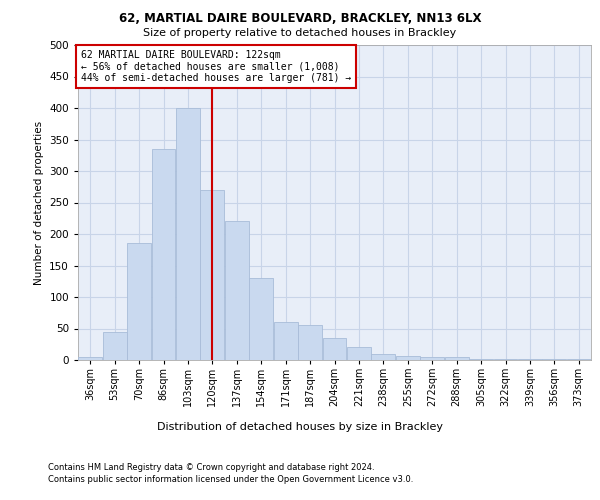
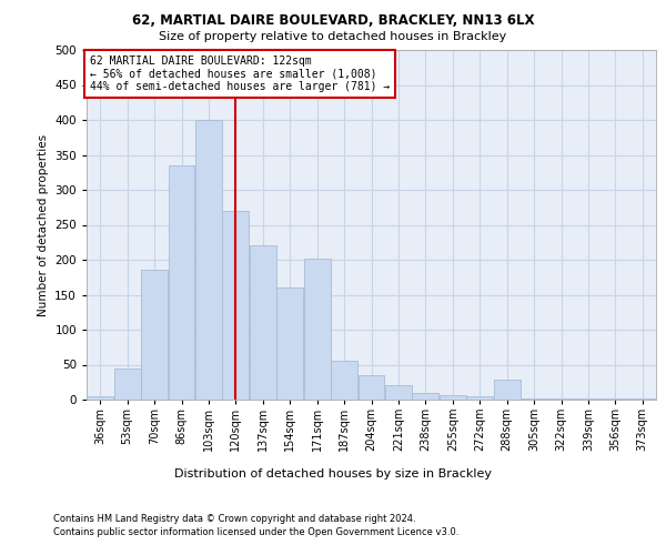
154sqm: 130 -> 160
171sqm: 60 -> 202
288sqm: 4 -> 28
